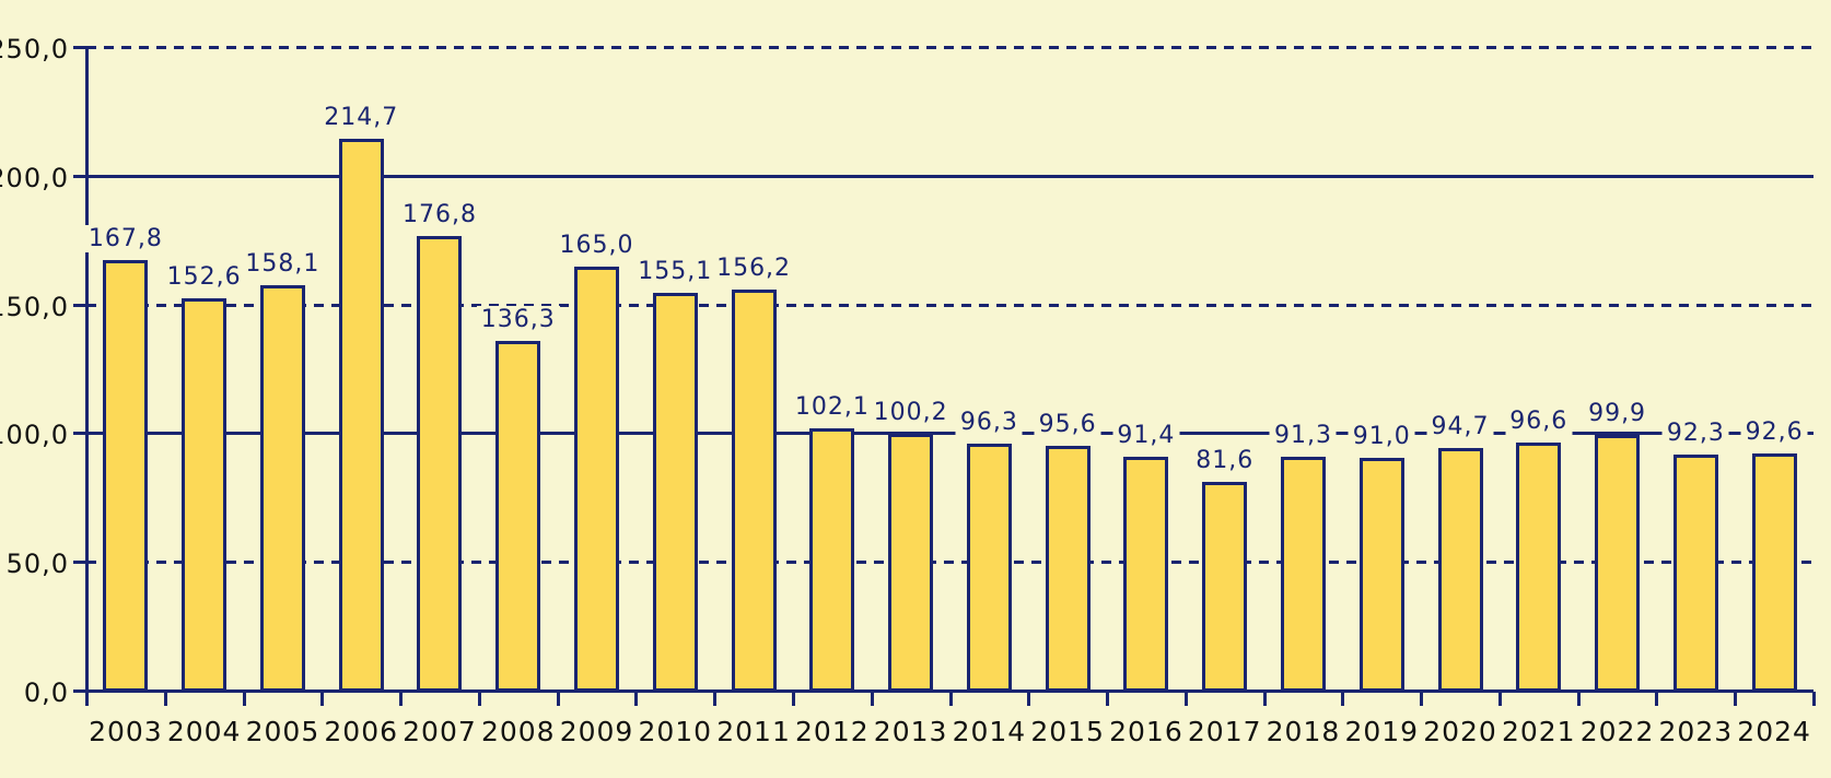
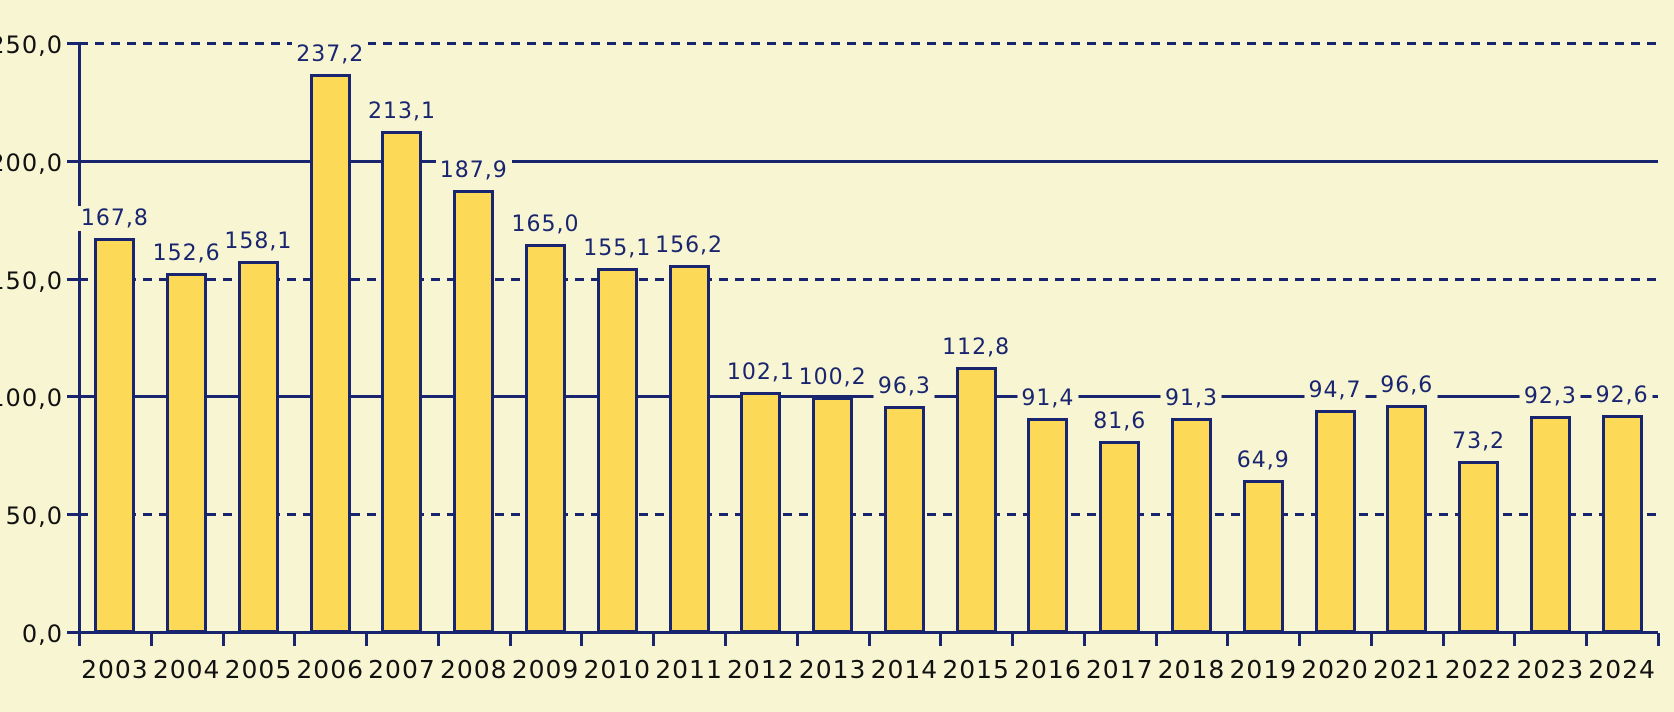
2006: 214,7 -> 237,2
2007: 176,8 -> 213,1
2008: 136,3 -> 187,9
2015: 95,6 -> 112,8
2019: 91,0 -> 64,9
2022: 99,9 -> 73,2
